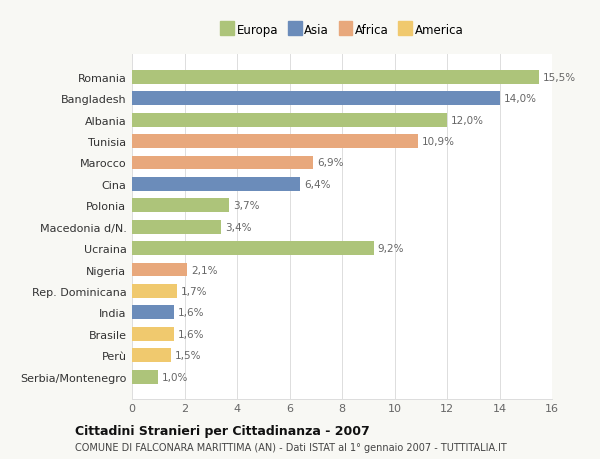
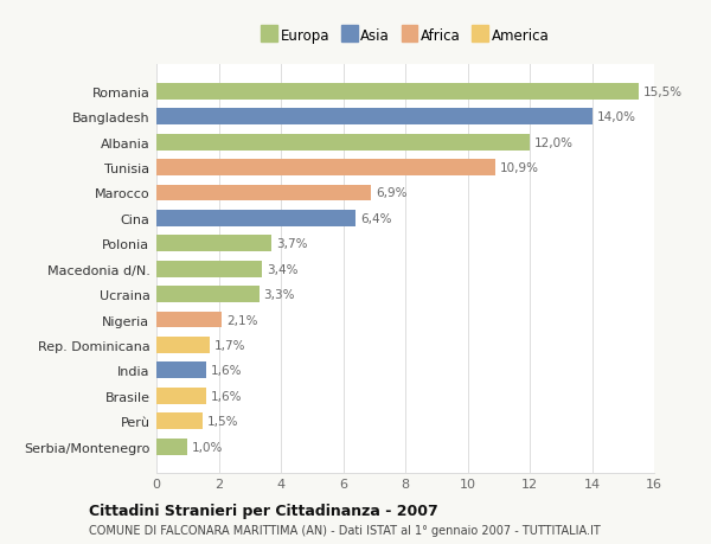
Ucraina: 9,2% -> 3,3%
